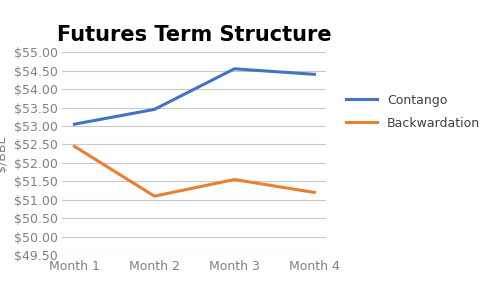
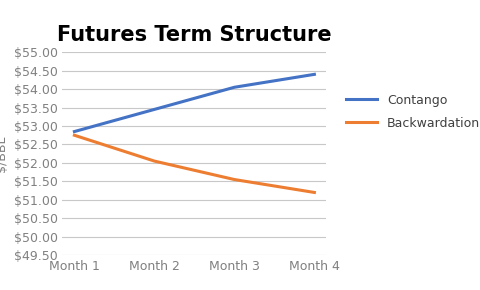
Contango/Month 1: $53.05 -> $52.85
Backwardation/Month 1: $52.45 -> $52.75
Backwardation/Month 2: $51.10 -> $52.05
Contango/Month 3: $54.55 -> $54.05
